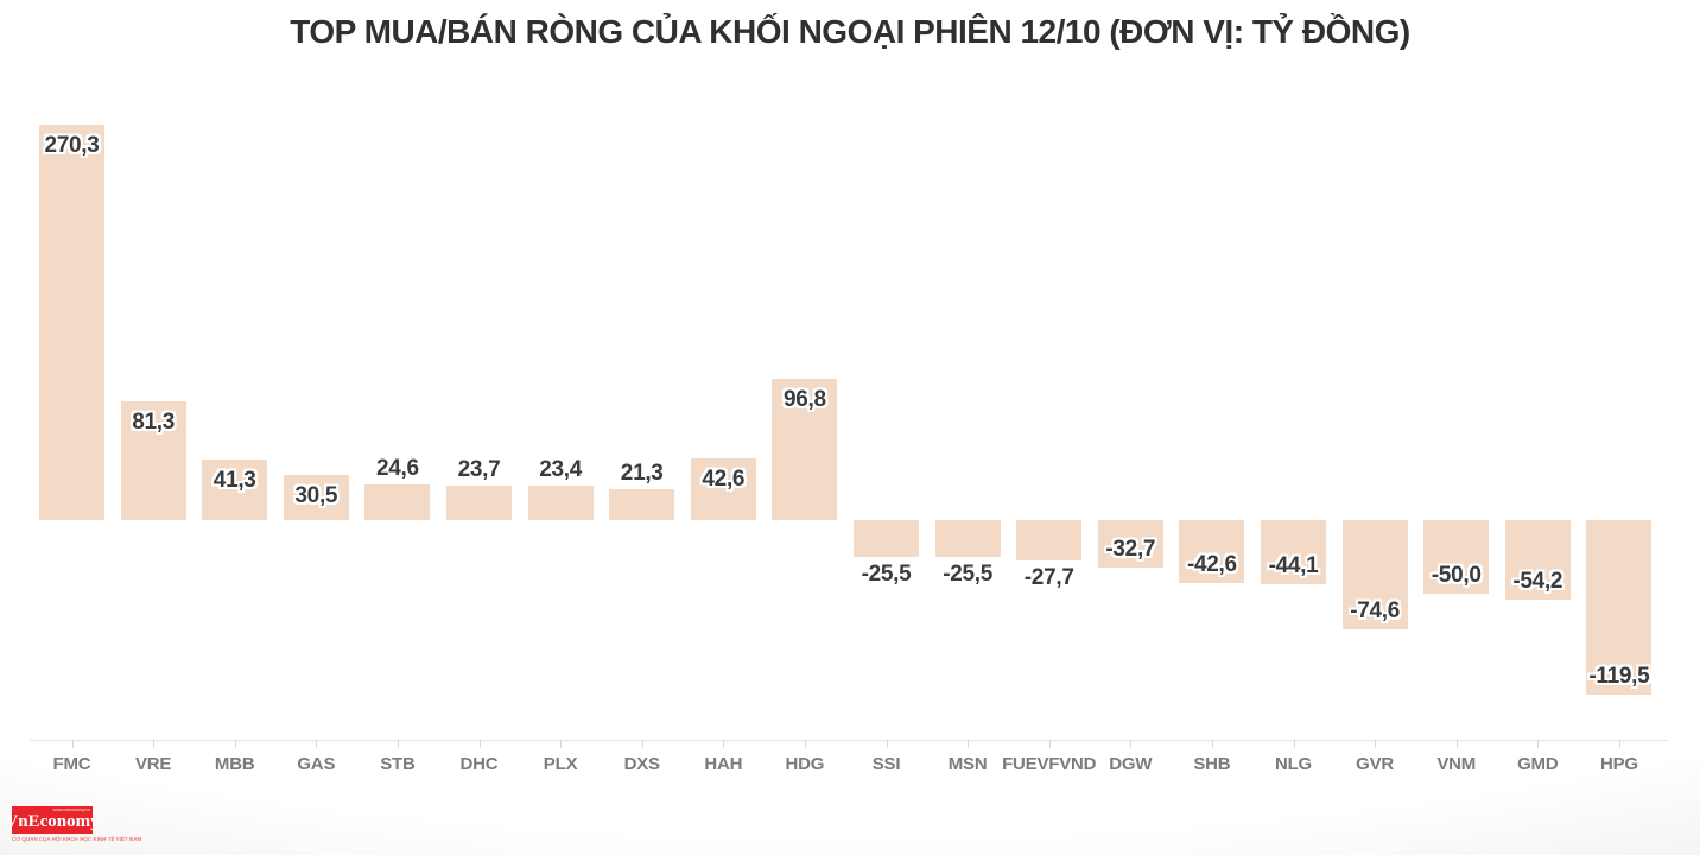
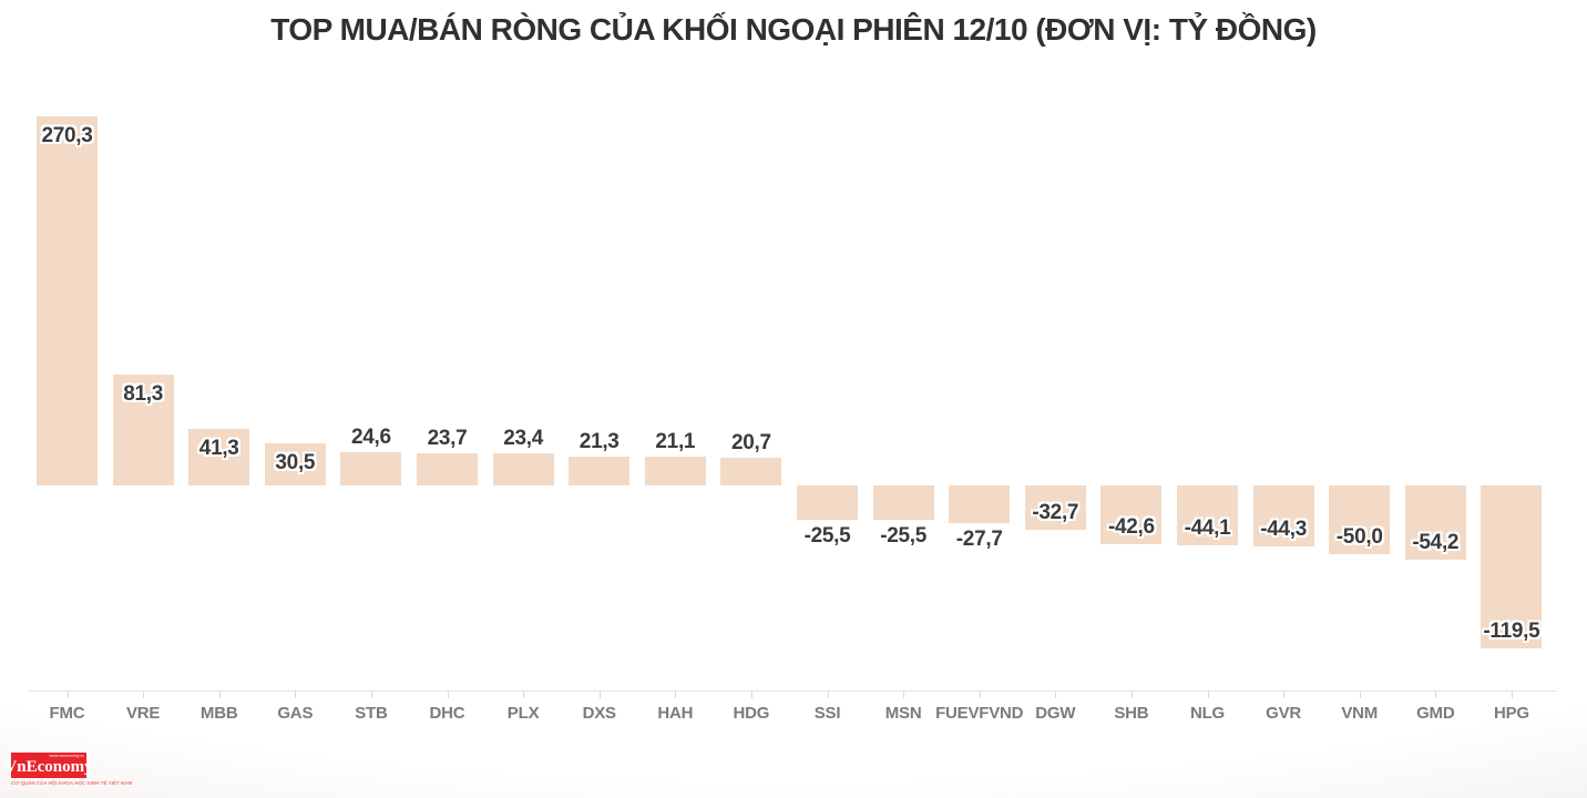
HAH: 42,6 -> 21,1
HDG: 96,8 -> 20,7
GVR: -74,6 -> -44,3
